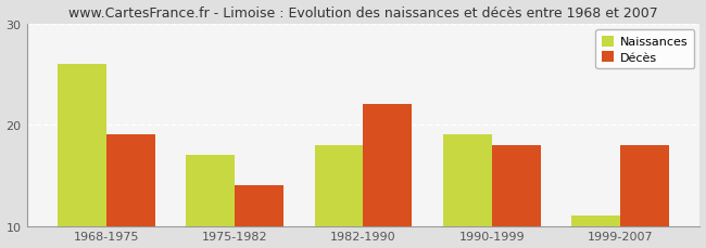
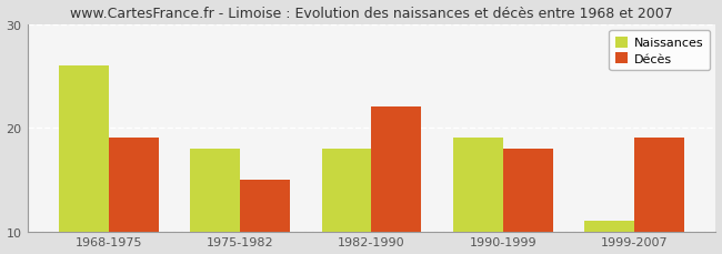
Naissances/1975-1982: 17 -> 18
Décès/1975-1982: 14 -> 15
Décès/1999-2007: 18 -> 19
